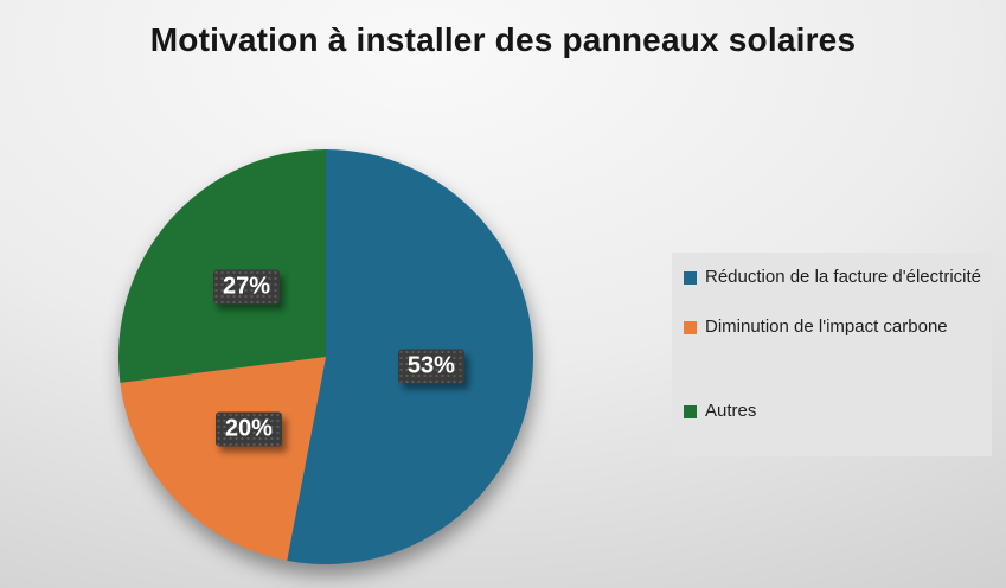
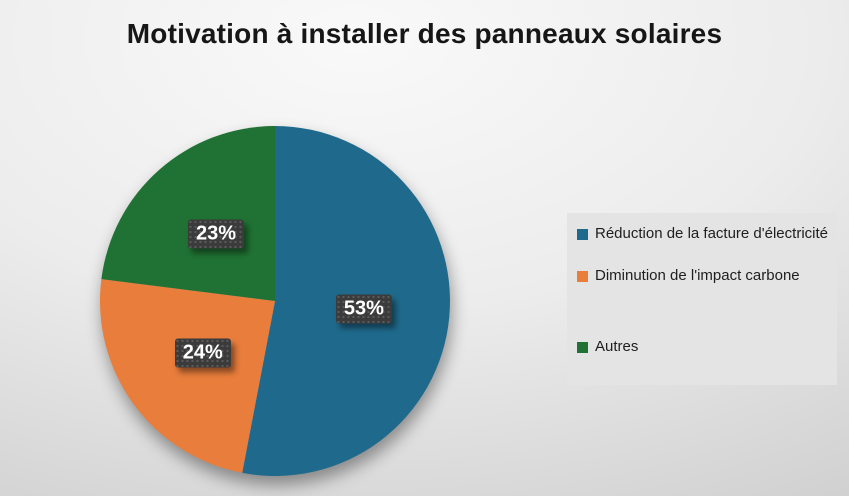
Diminution de l'impact carbone: 20% -> 24%
Autres: 27% -> 23%
